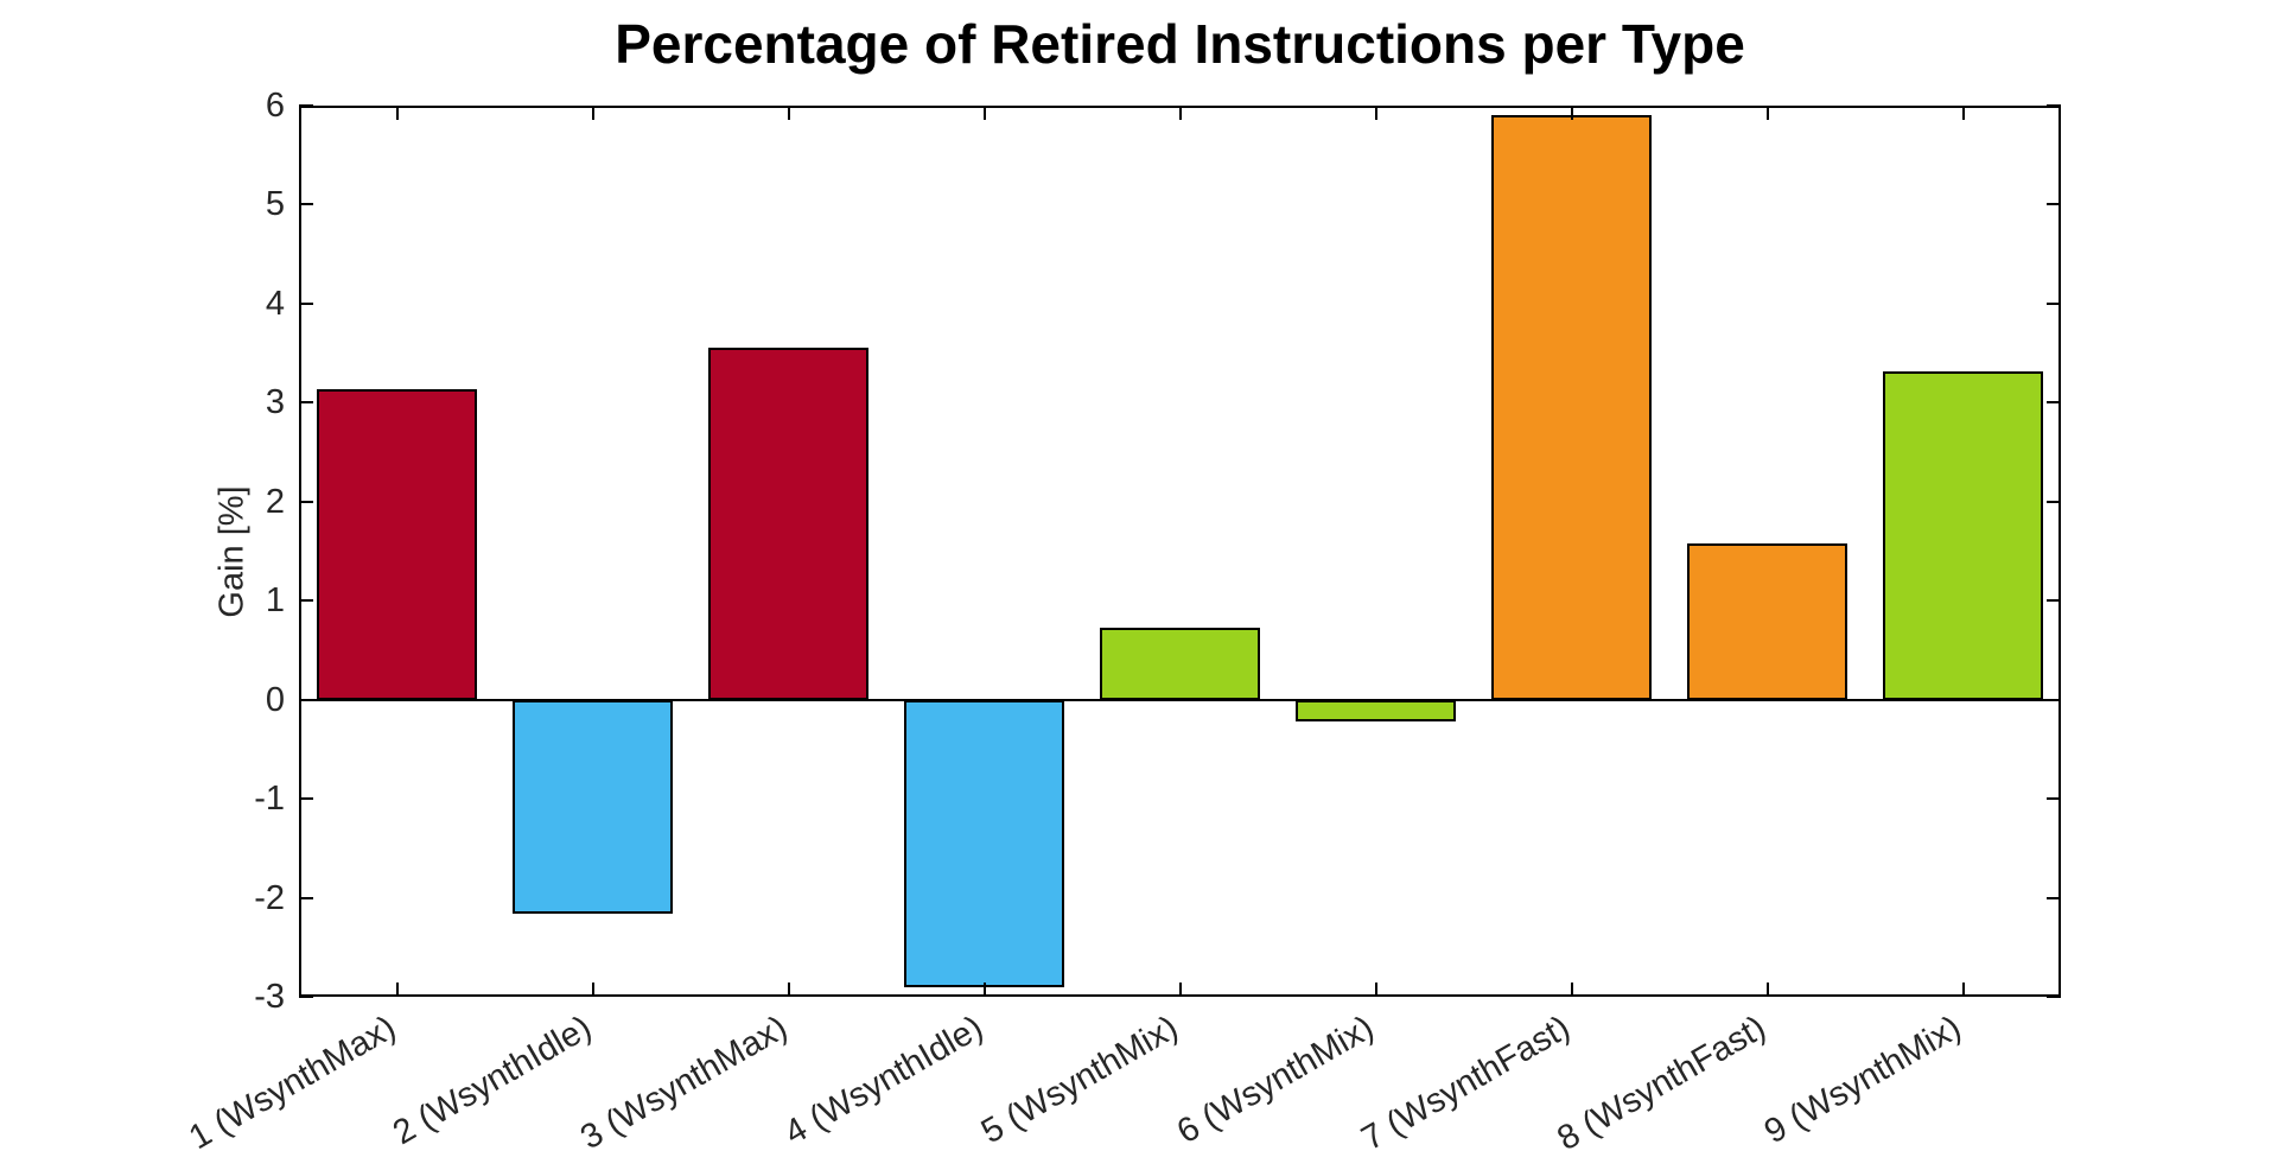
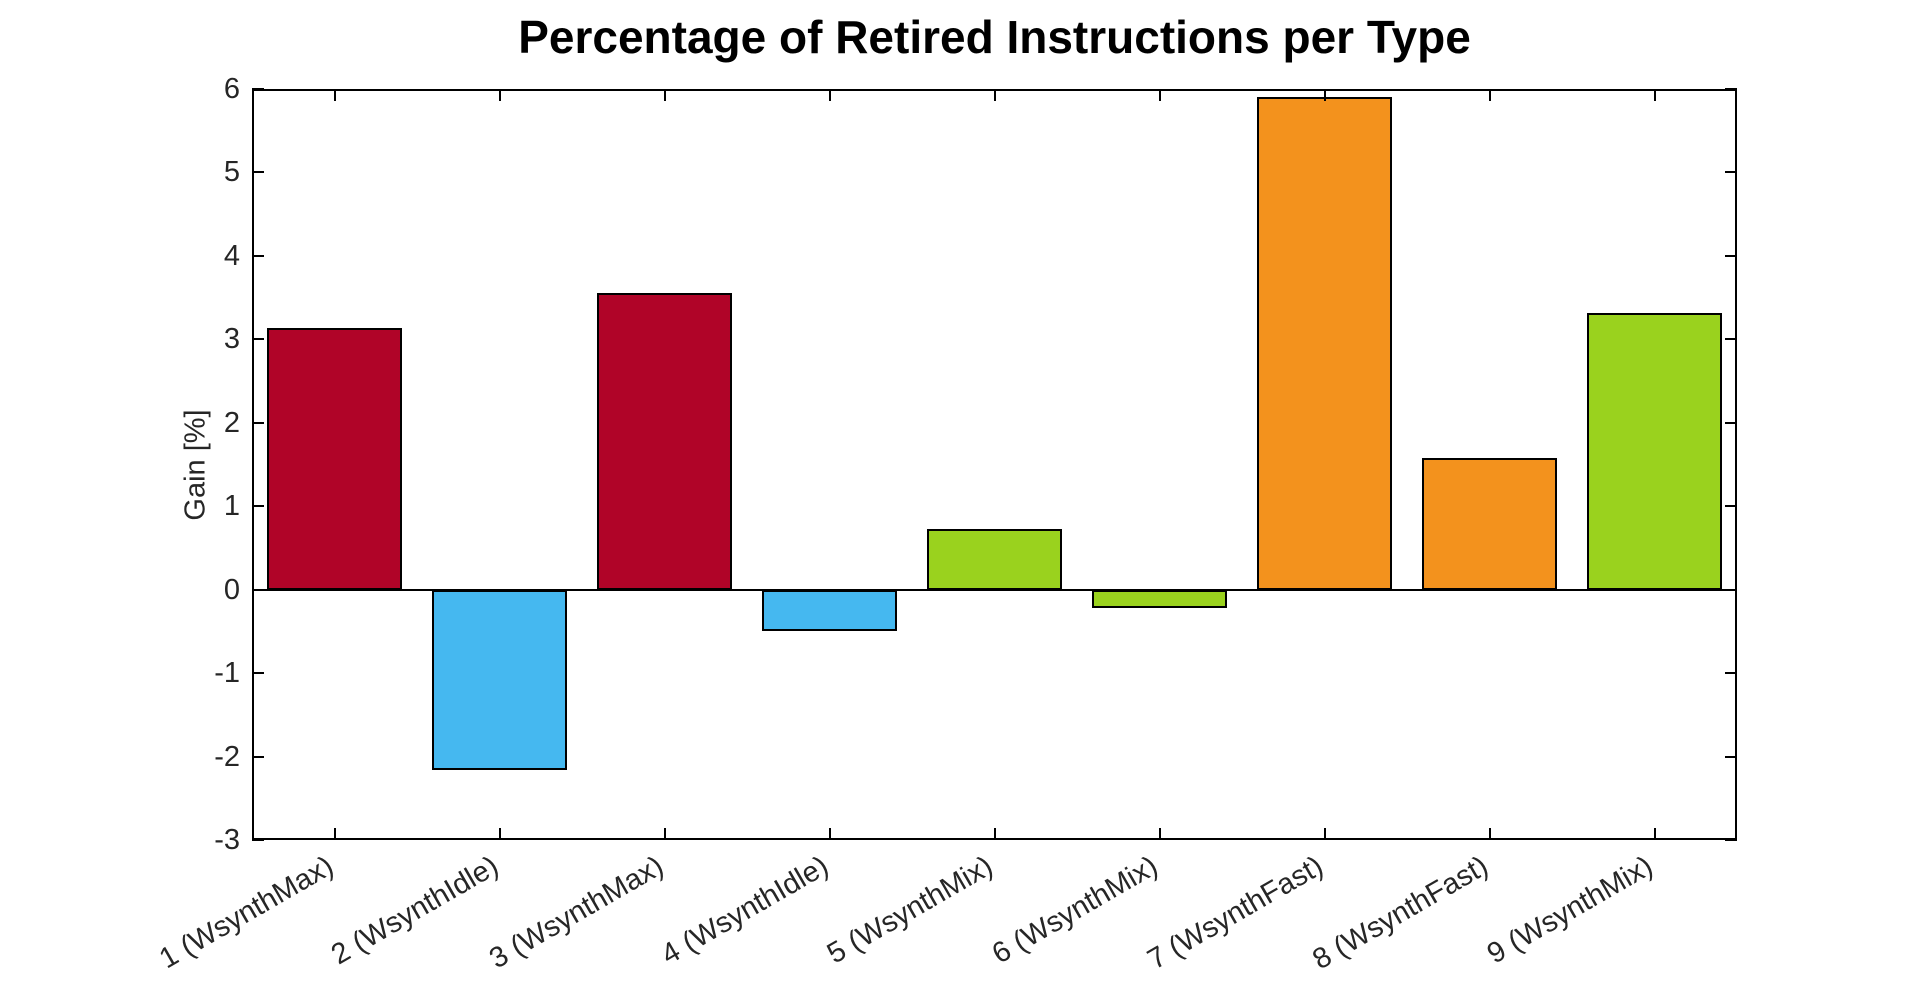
4 (WsynthIdle): -2.9 -> -0.5
